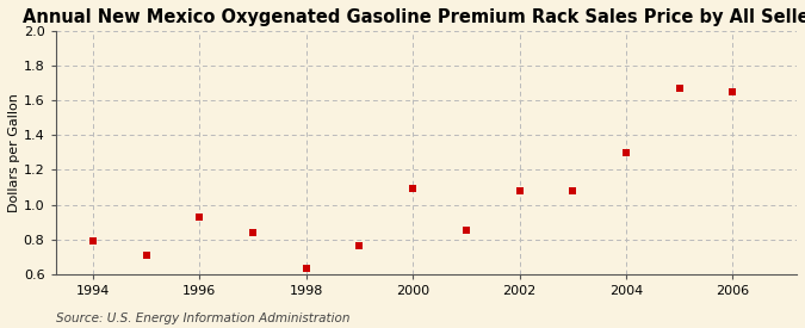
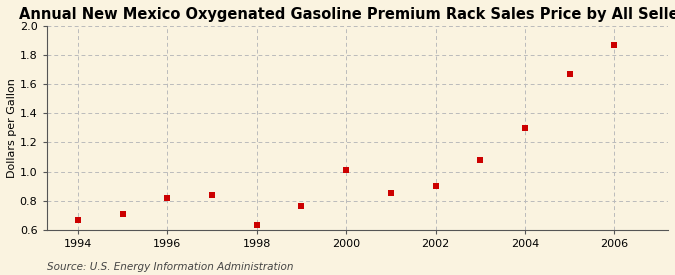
1994: 0.79 -> 0.67
1996: 0.93 -> 0.82
2000: 1.09 -> 1.01
2002: 1.08 -> 0.90
2006: 1.65 -> 1.87
